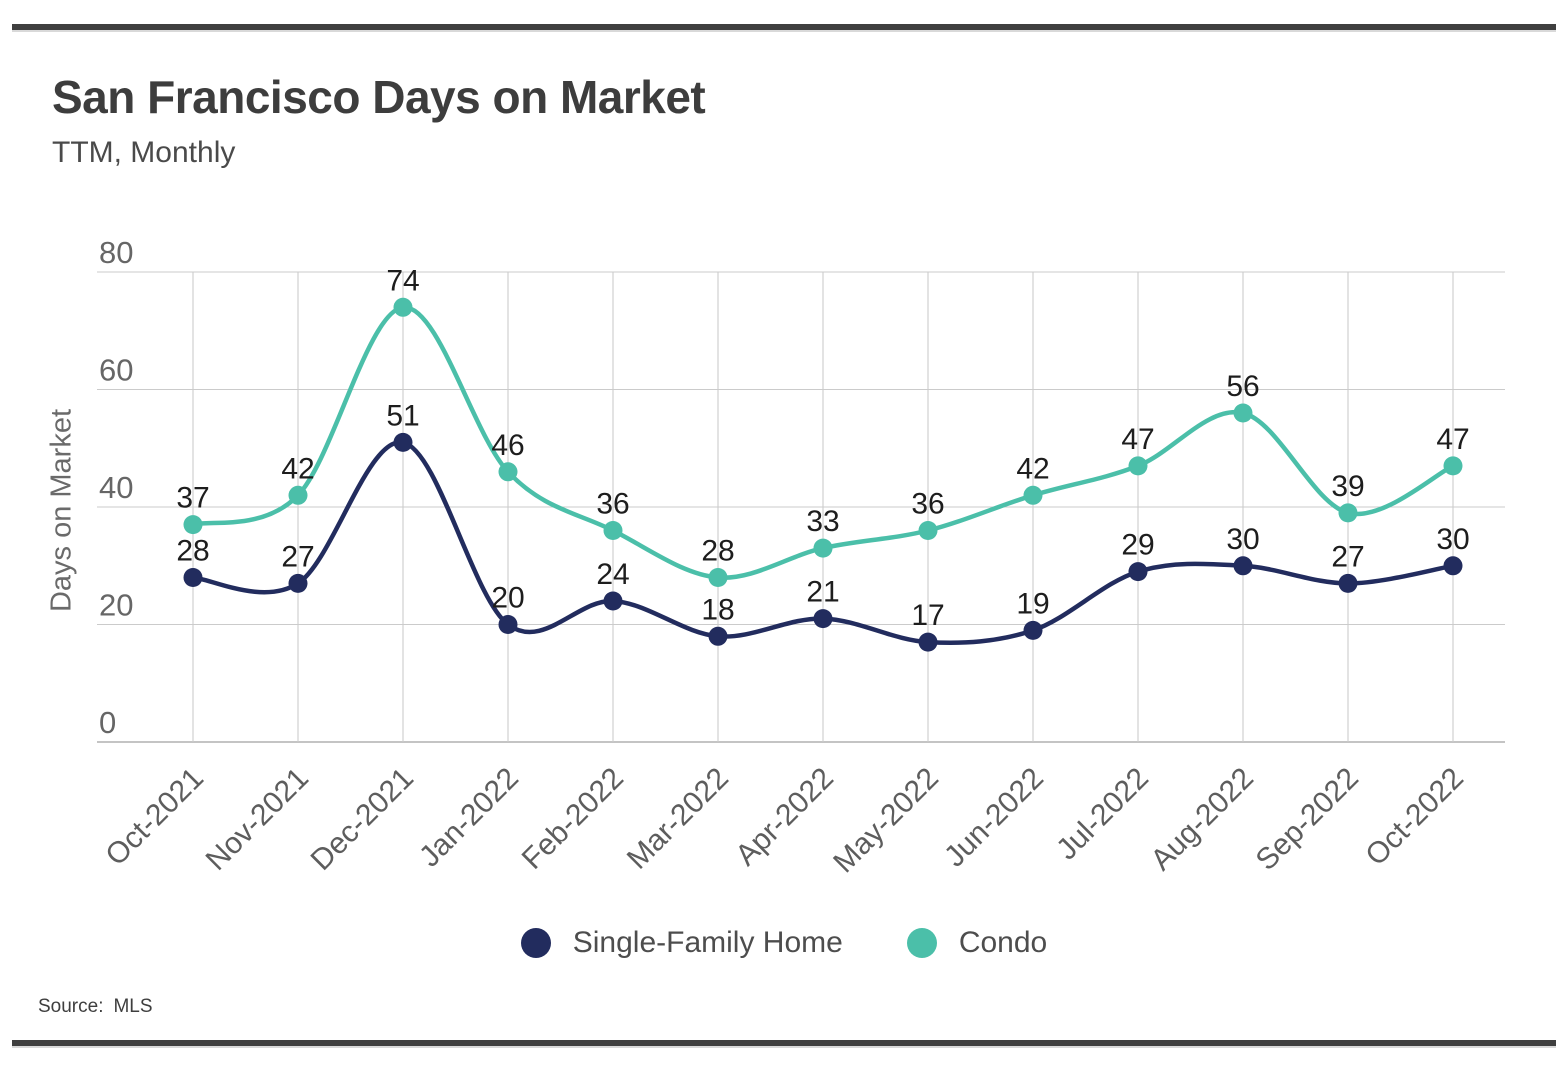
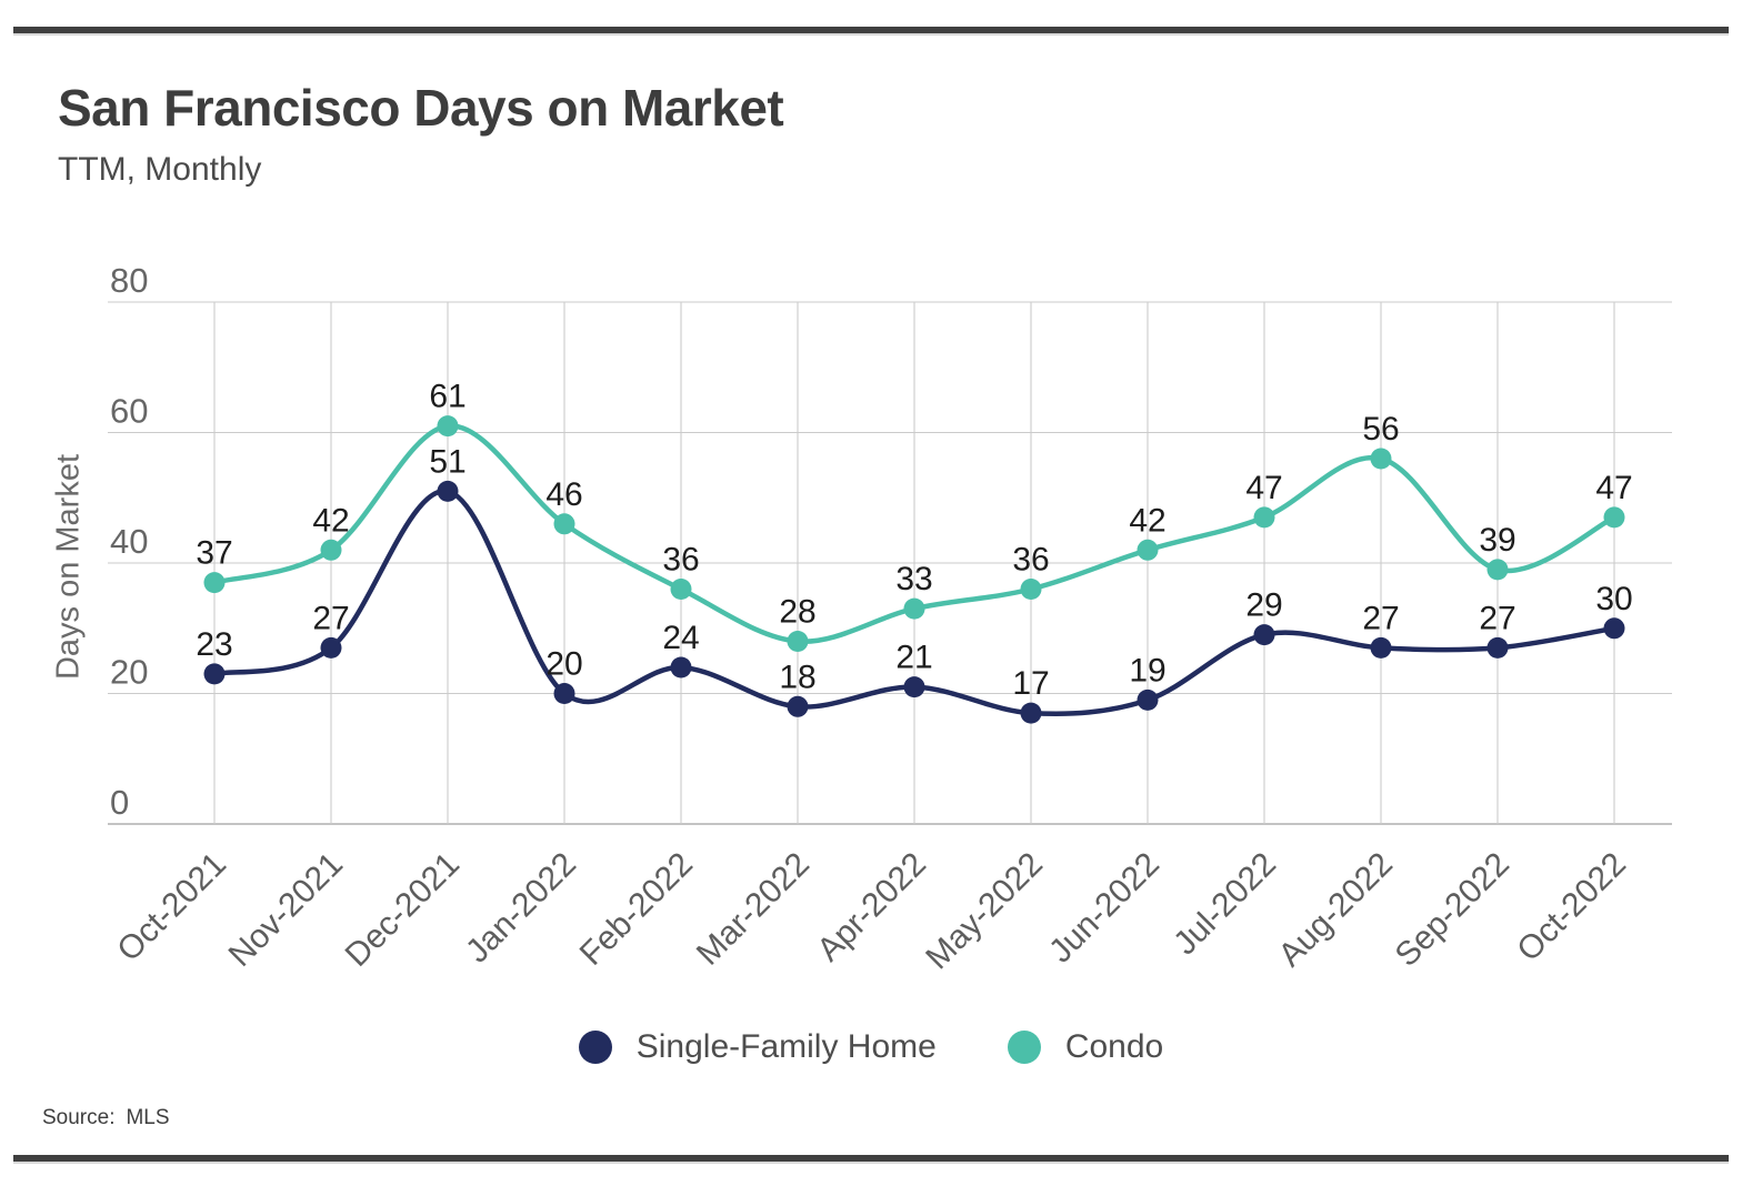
Single-Family Home/Oct-2021: 28 -> 23
Condo/Dec-2021: 74 -> 61
Single-Family Home/Aug-2022: 30 -> 27
